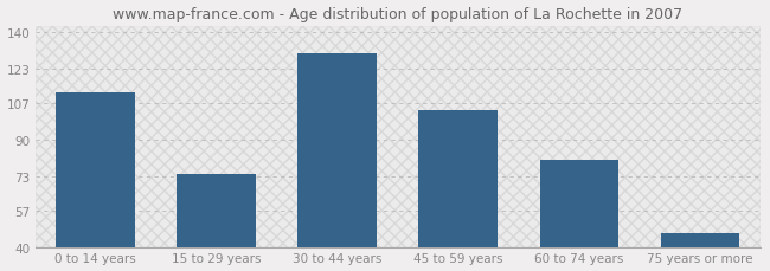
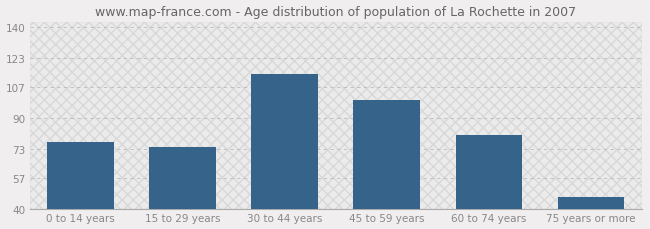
0 to 14 years: 112 -> 77
30 to 44 years: 130 -> 114
45 to 59 years: 104 -> 100
